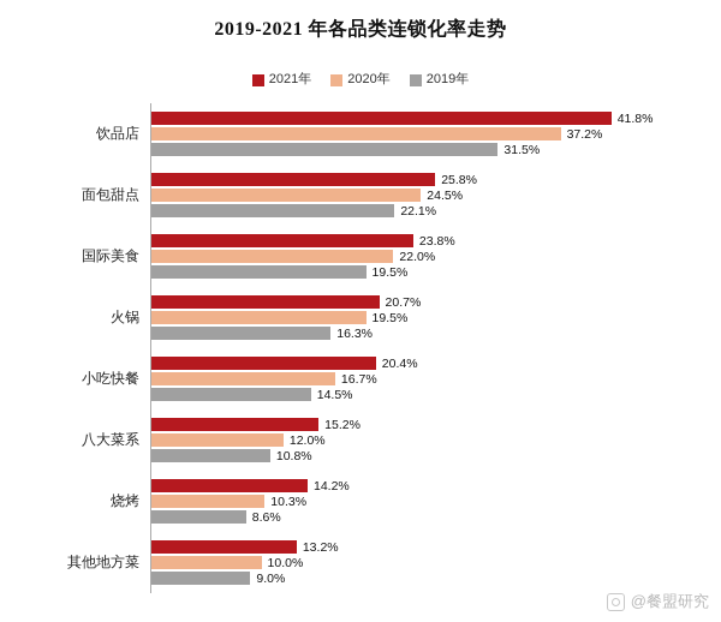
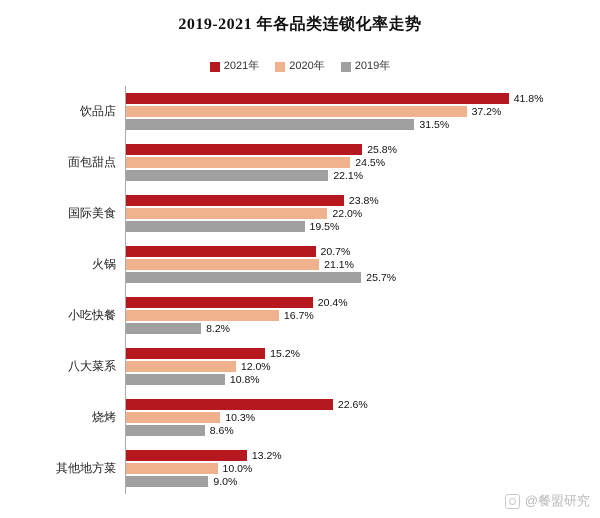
2020年/火锅: 19.5% -> 21.1%
2019年/火锅: 16.3% -> 25.7%
2019年/小吃快餐: 14.5% -> 8.2%
2021年/烧烤: 14.2% -> 22.6%
